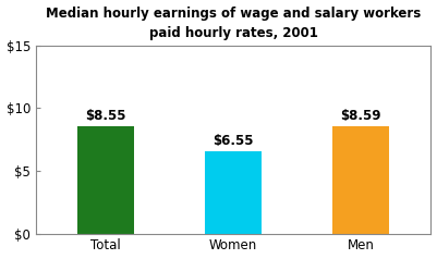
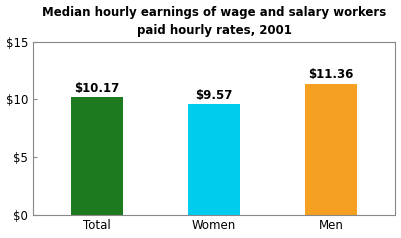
Total: $8.55 -> $10.17
Women: $6.55 -> $9.57
Men: $8.59 -> $11.36
